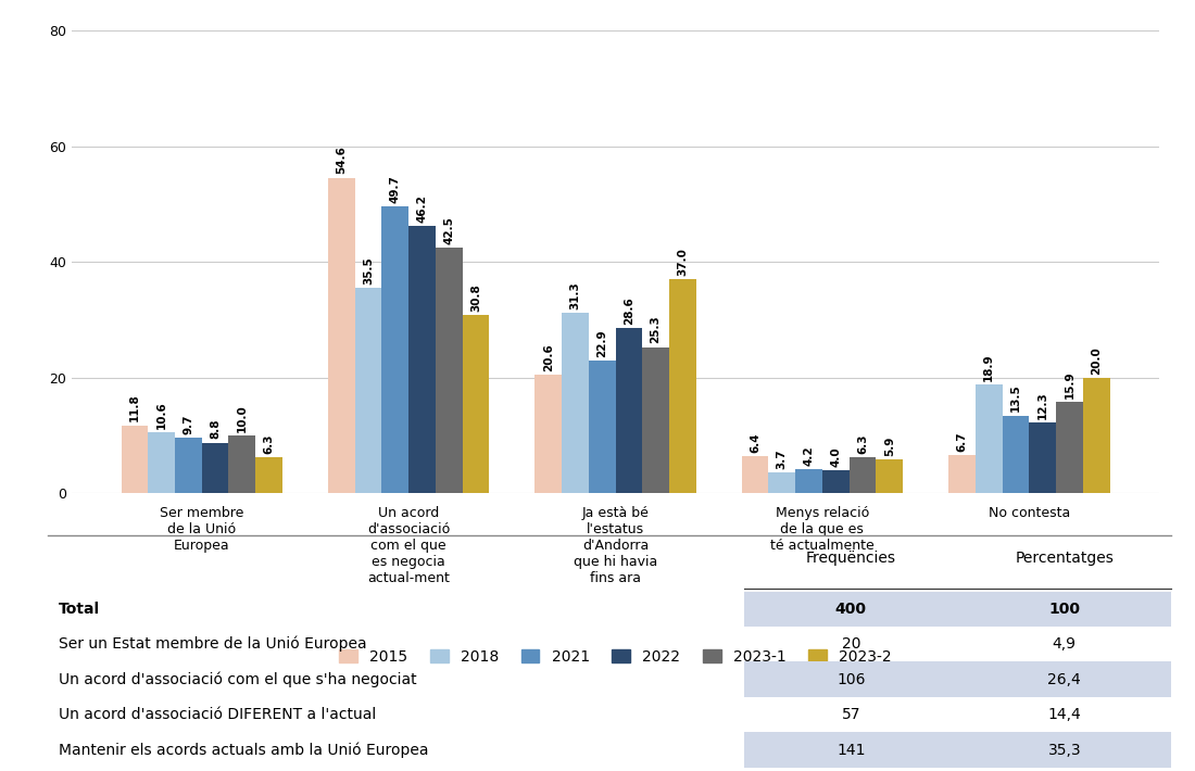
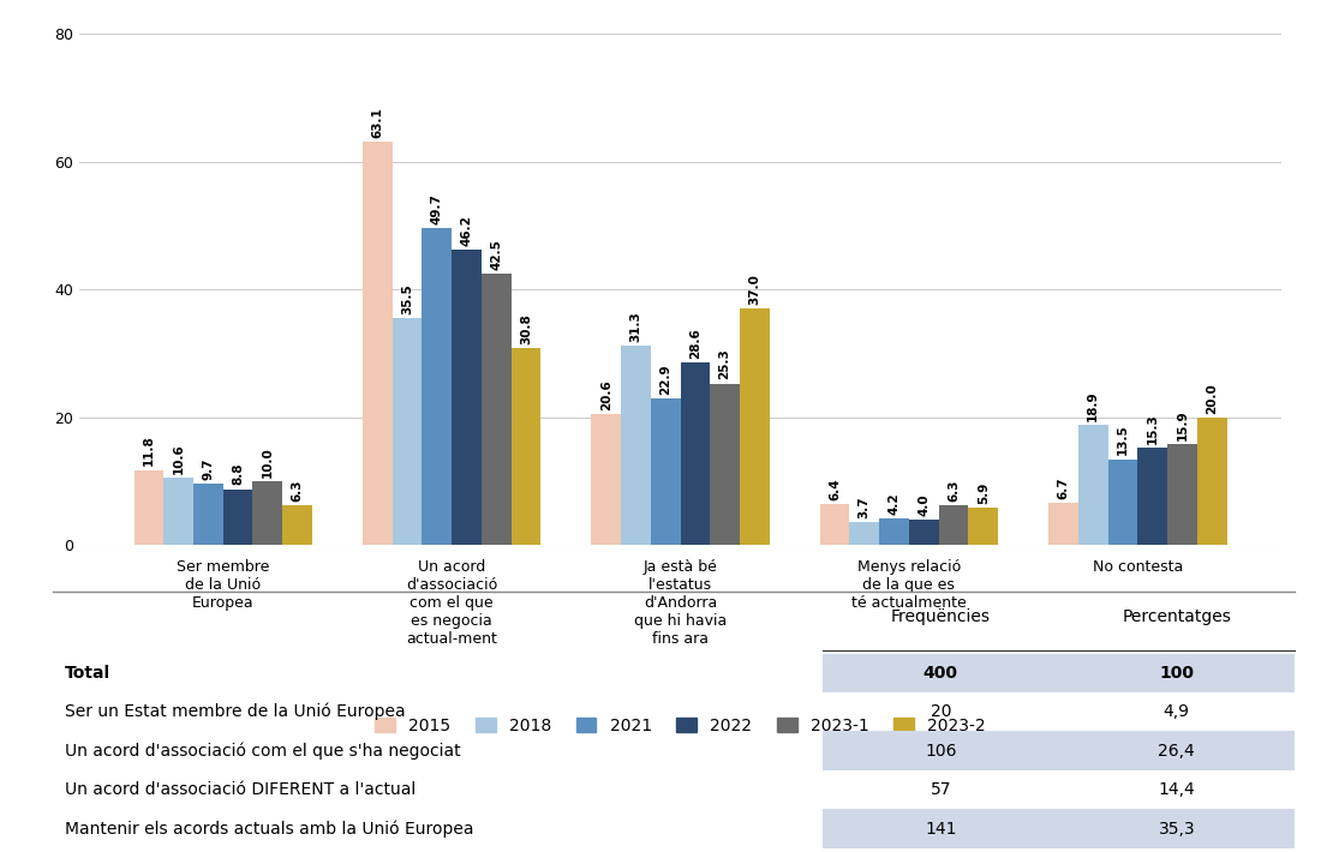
2015/Un acord d'associació com el que es negocia actual­ment: 54.6 -> 63.1
2022/No contesta: 12.3 -> 15.3
